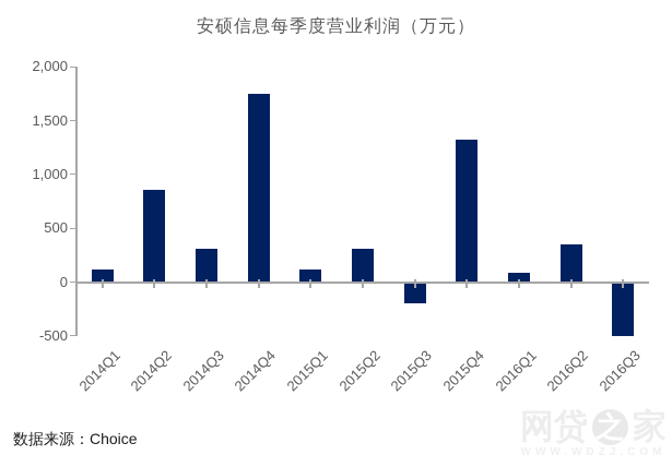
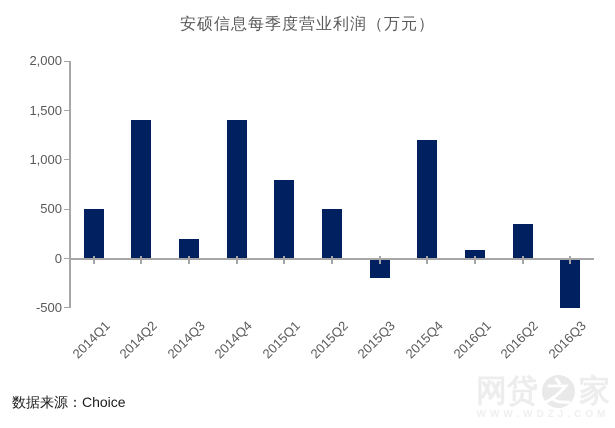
2014Q1: 100 -> 500
2014Q2: 900 -> 1400
2014Q3: 300 -> 200
2014Q4: 1800 -> 1400
2015Q1: 100 -> 800
2015Q2: 300 -> 500
2015Q4: 1300 -> 1200
